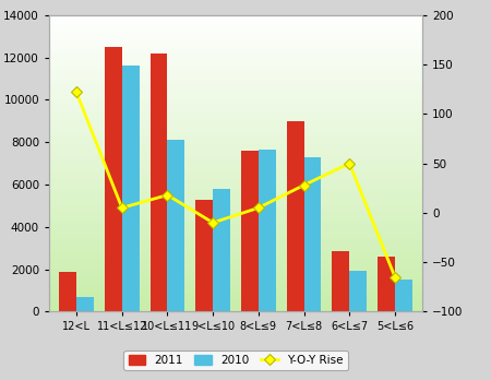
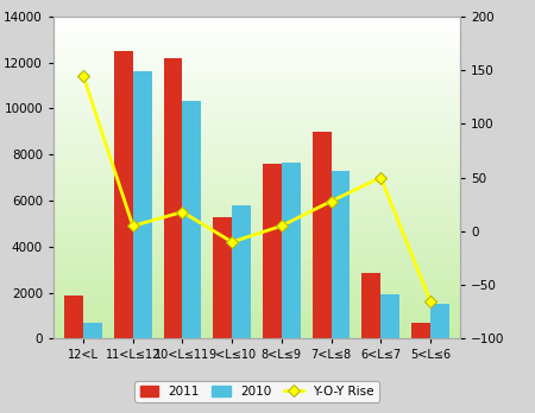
Y-O-Y Rise/12<L: 122 -> 145
2010/10<L≤11: 8100 -> 10400
2011/5<L≤6: 2600 -> 700
